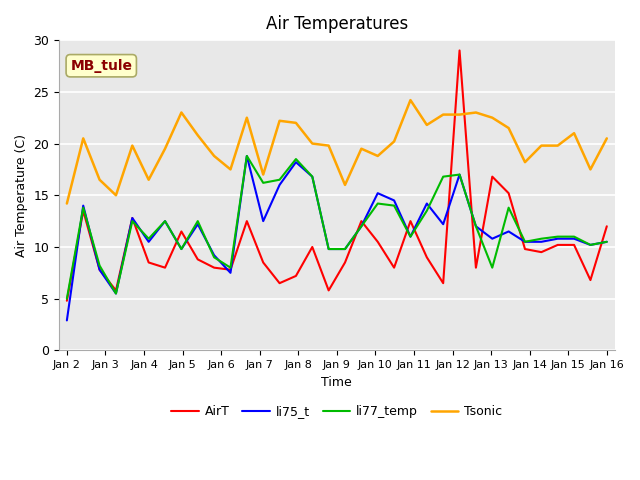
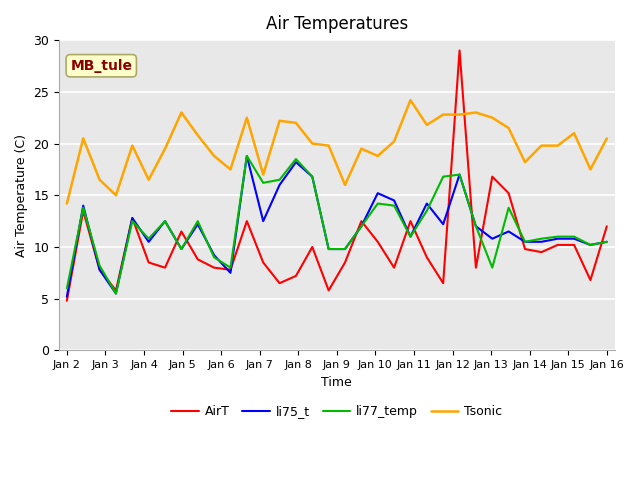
li75_t/Jan 2: 2.9 -> 5.2
li77_temp/Jan 2: 5.0 -> 6.0
